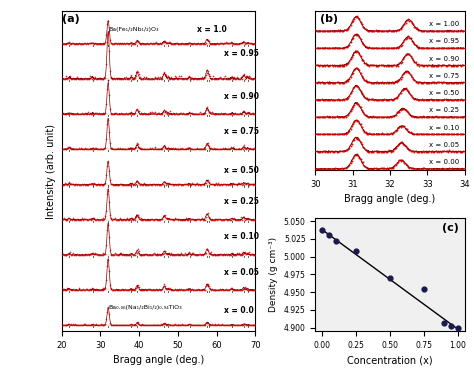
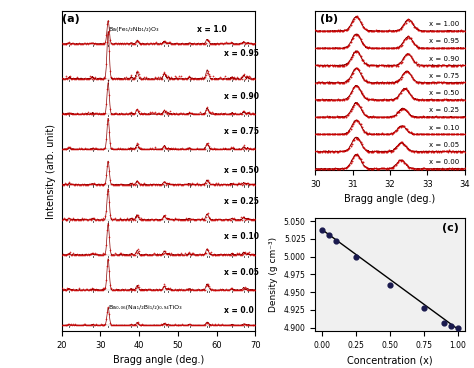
0.25: 5.008 -> 5.000
0.50: 4.970 -> 4.960
0.75: 4.954 -> 4.928
